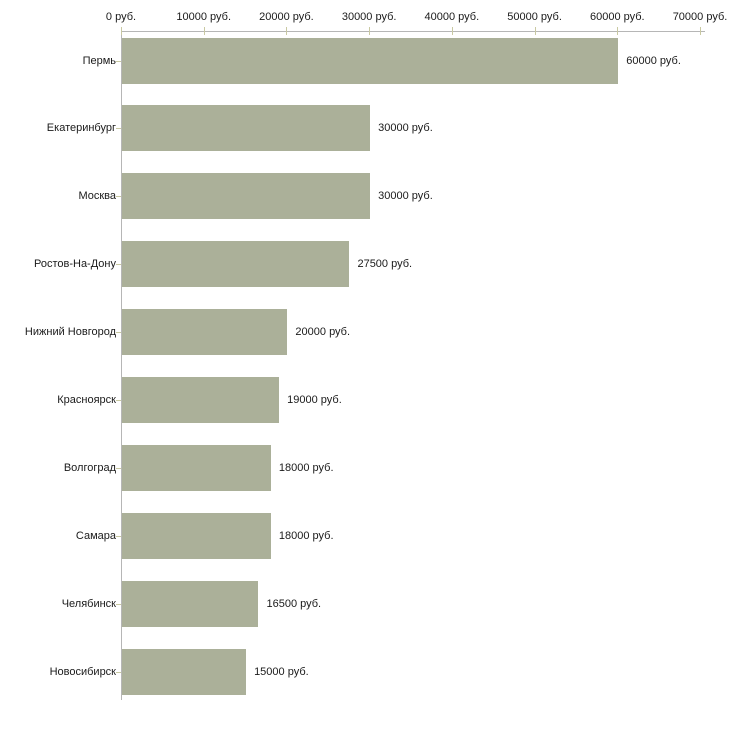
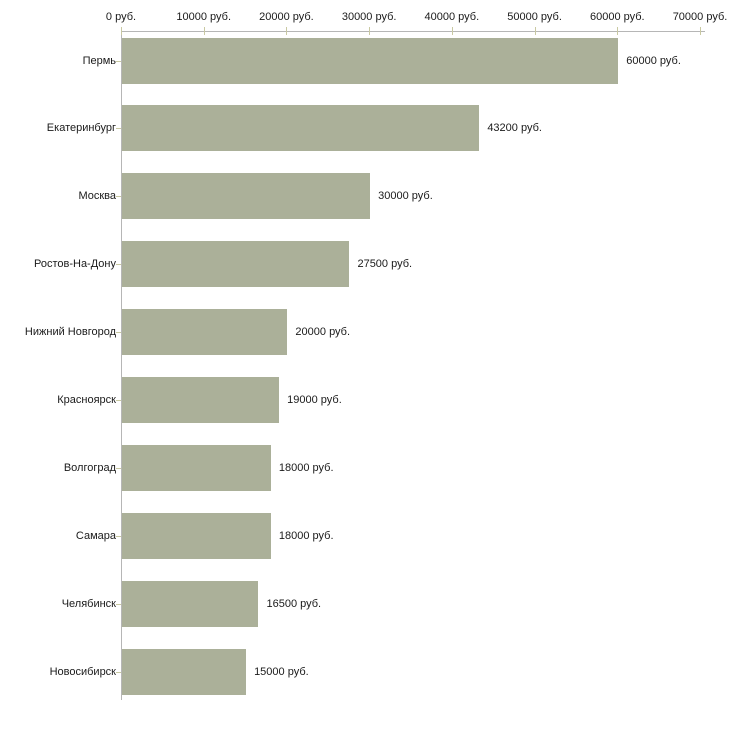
Екатеринбург: 30000 -> 43200
